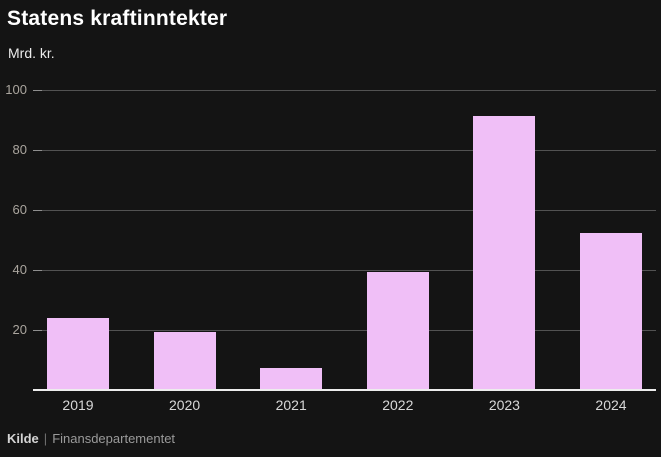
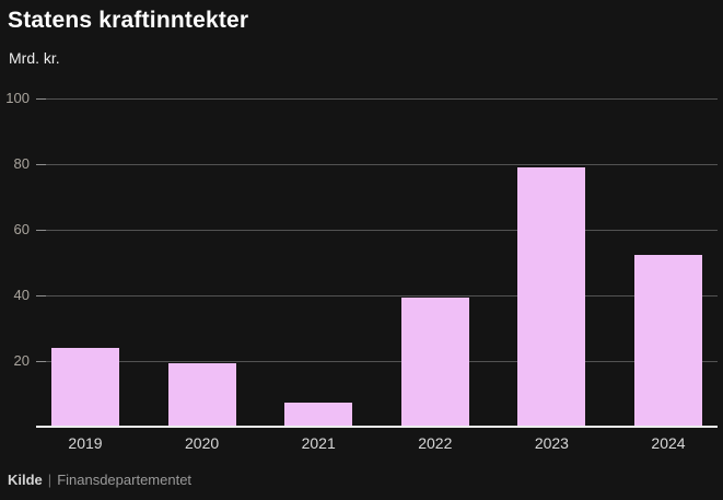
2023: 92 -> 79
